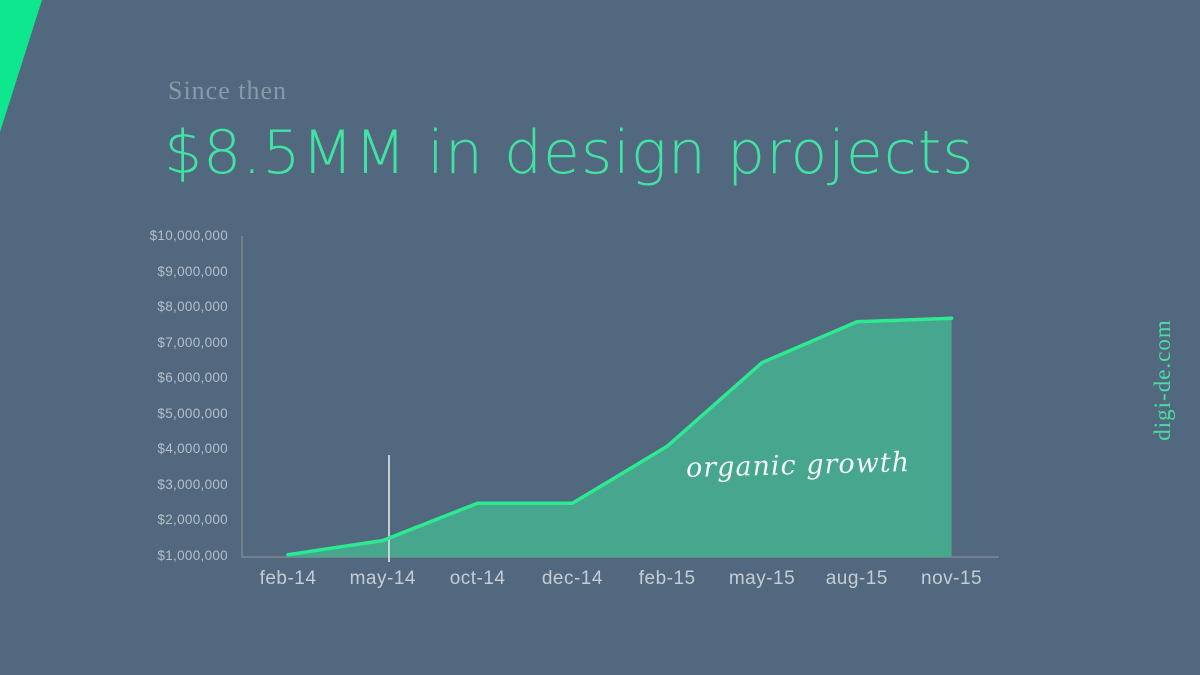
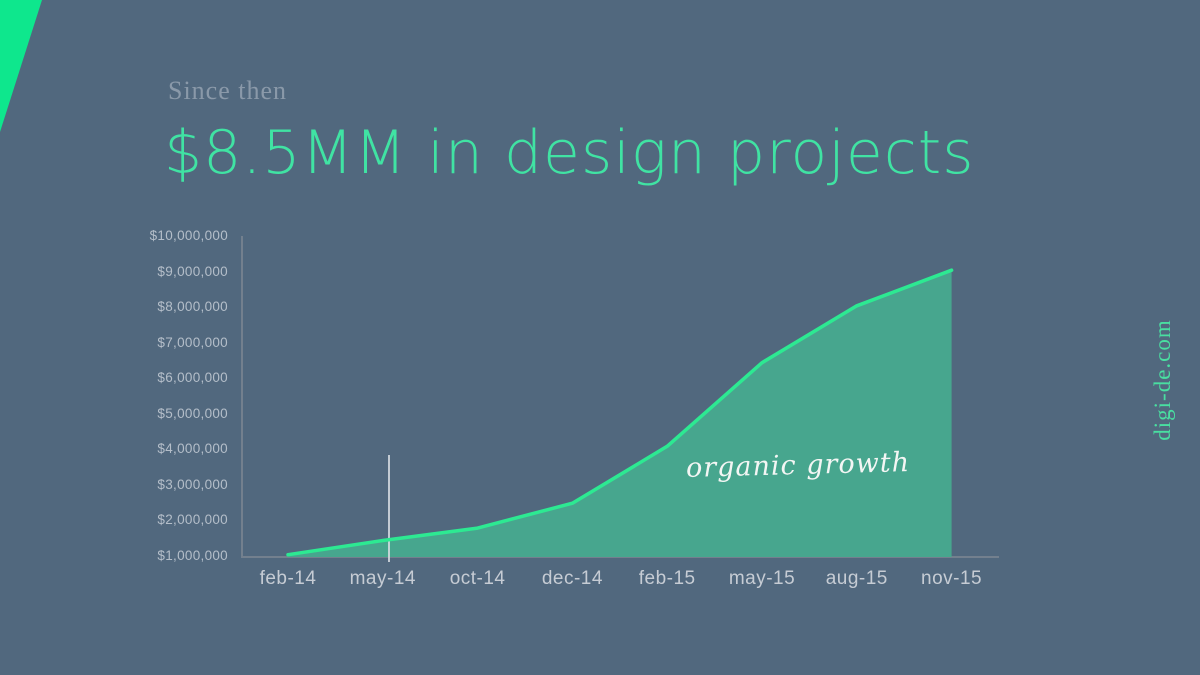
oct-14: $2500000 -> $1800000
aug-15: $7600000 -> $8000000
nov-15: $7700000 -> $9000000
